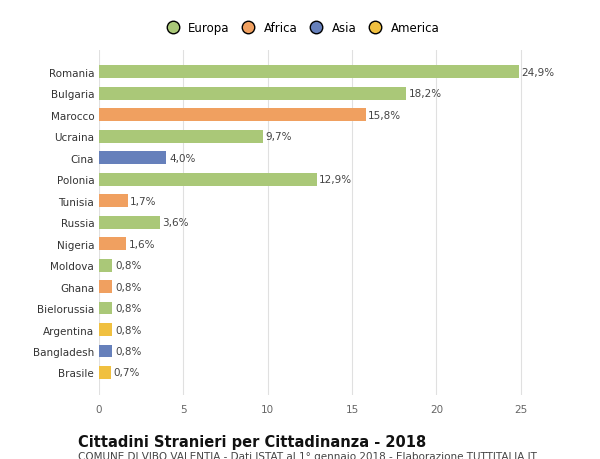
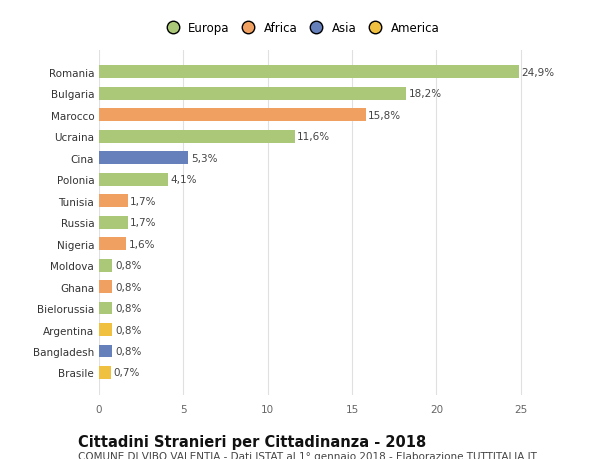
Ucraina: 9,7% -> 11,6%
Cina: 4,0% -> 5,3%
Polonia: 12,9% -> 4,1%
Russia: 3,6% -> 1,7%
